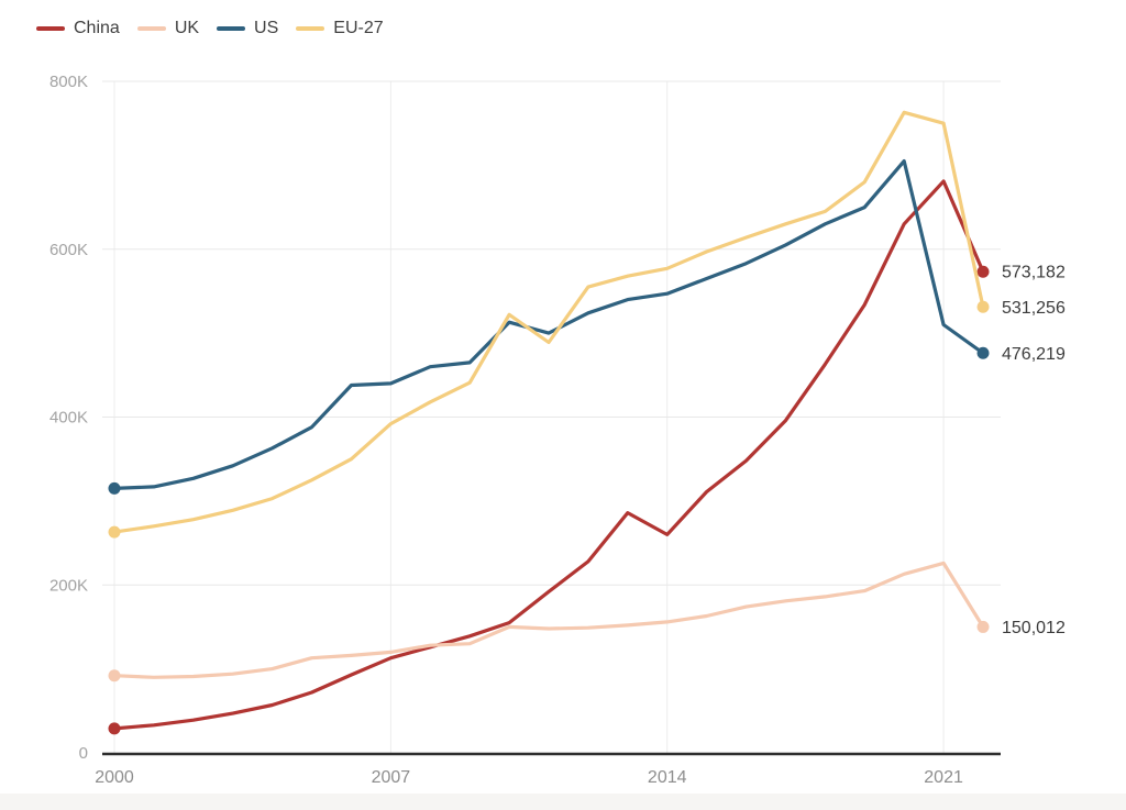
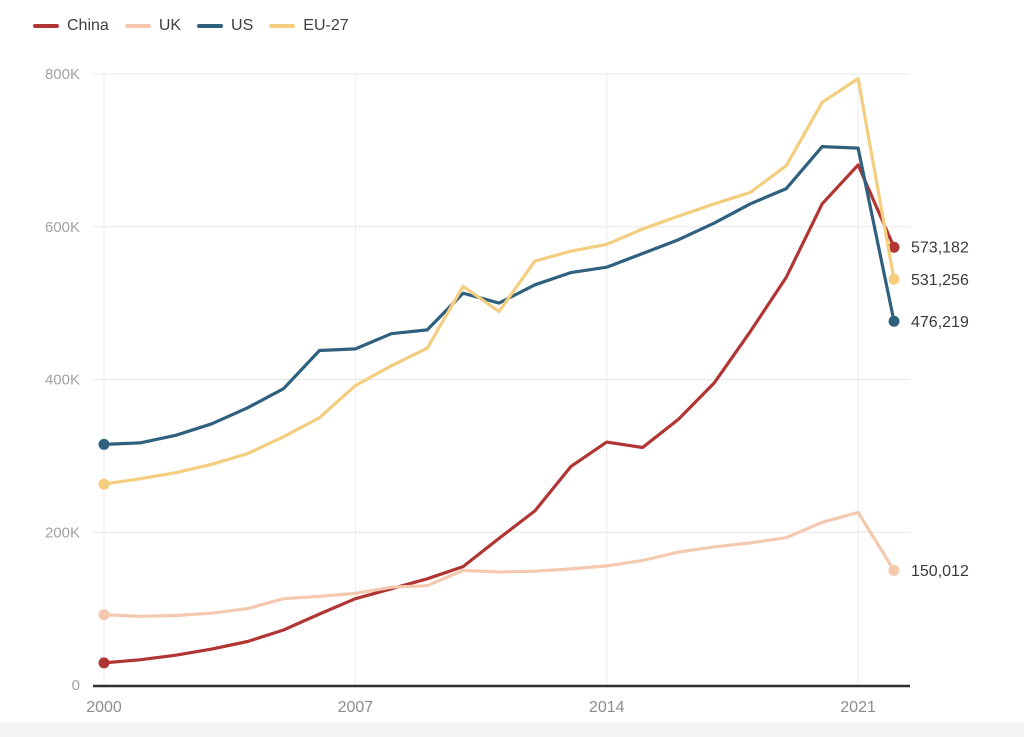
China/2014: 260K -> 320K
US/2021: 510K -> 700K
EU-27/2021: 750K -> 790K
